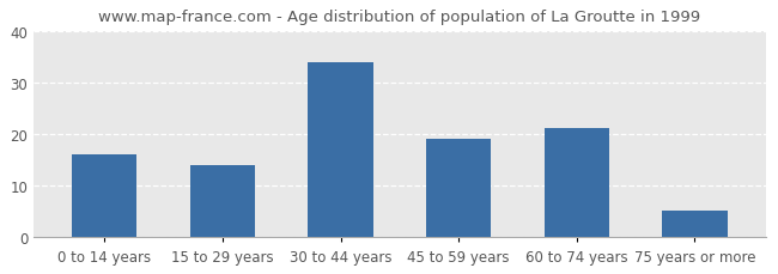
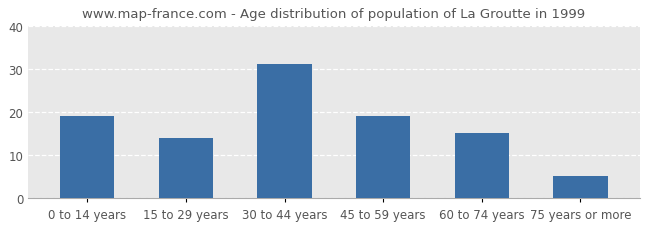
0 to 14 years: 16 -> 19
30 to 44 years: 34 -> 31
60 to 74 years: 21 -> 15
